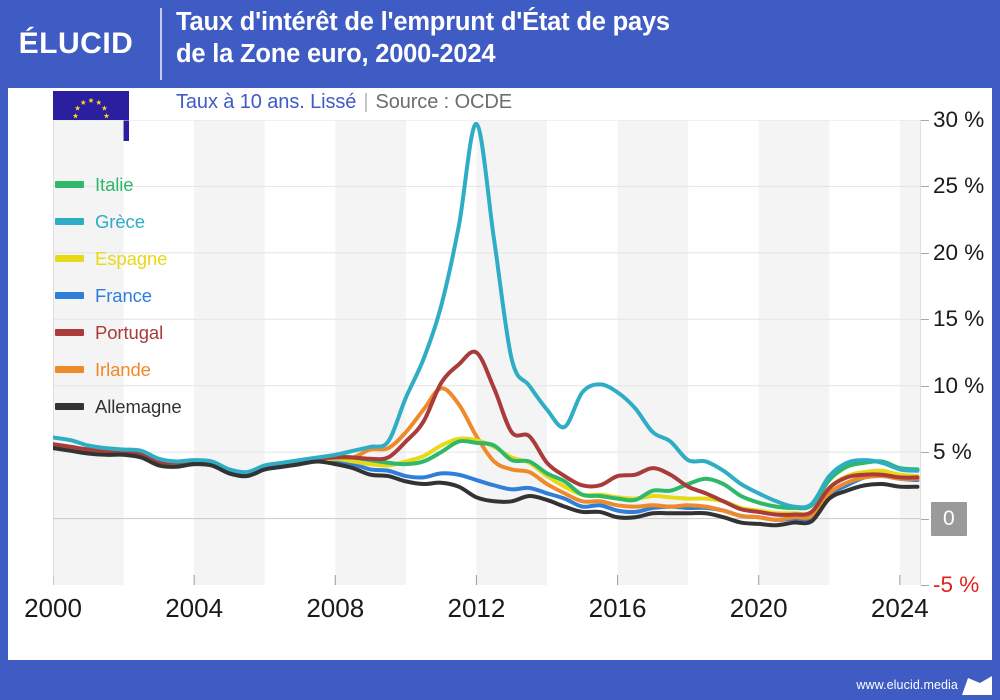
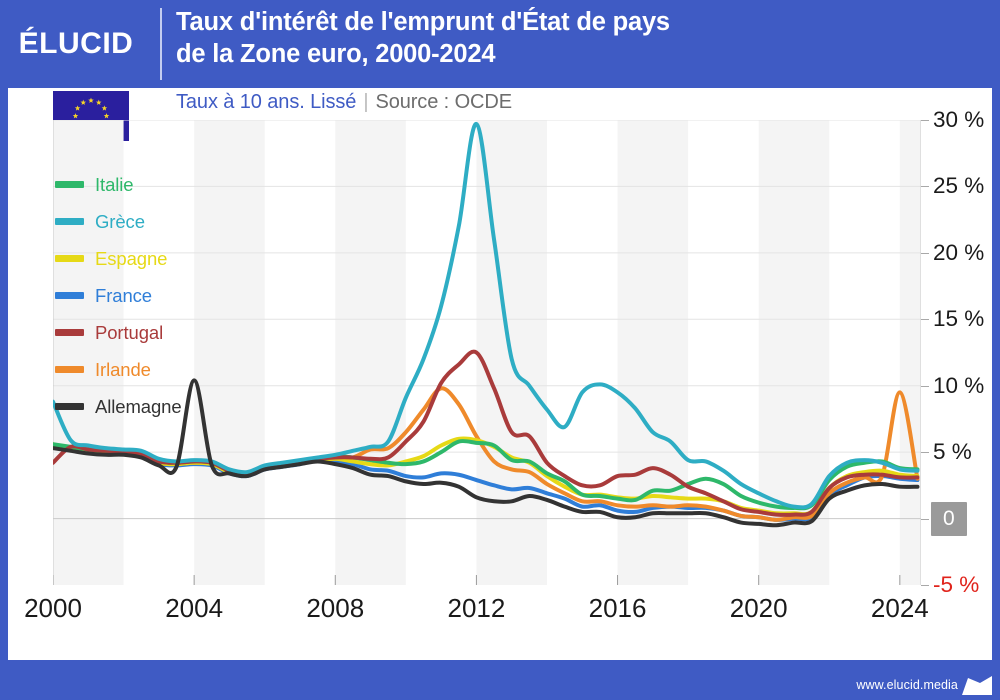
Grèce/2000: 6.1% -> 8.8%
Portugal/2000: 5.6% -> 4.2%
Allemagne/2004: 4.1% -> 10.4%
Irlande/2024: 3.0% -> 9.5%
